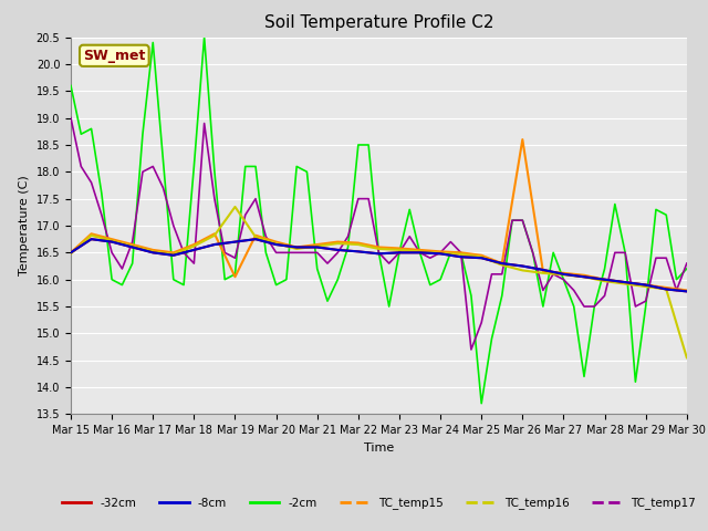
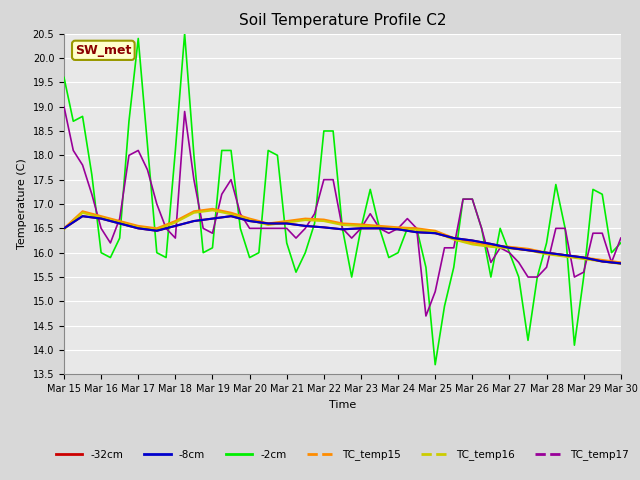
TC_temp15/Mar 19: 16.05 -> 16.90
TC_temp16/Mar 19: 17.35 -> 16.87
TC_temp15/Mar 26: 18.60 -> 16.20
TC_temp16/Mar 30: 14.55 -> 15.77
